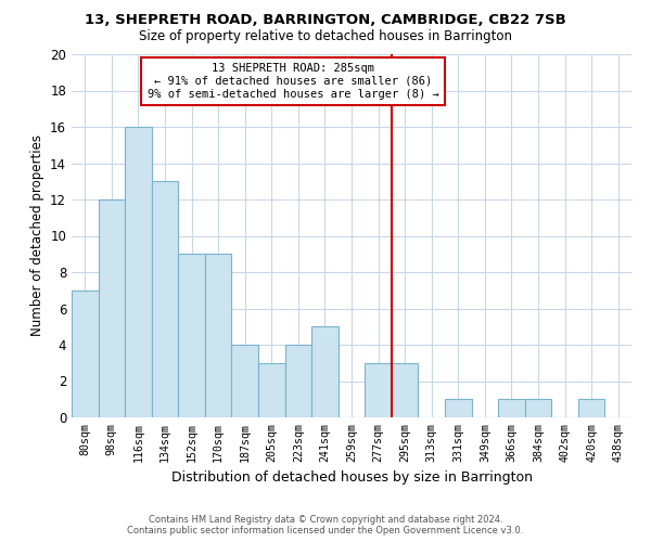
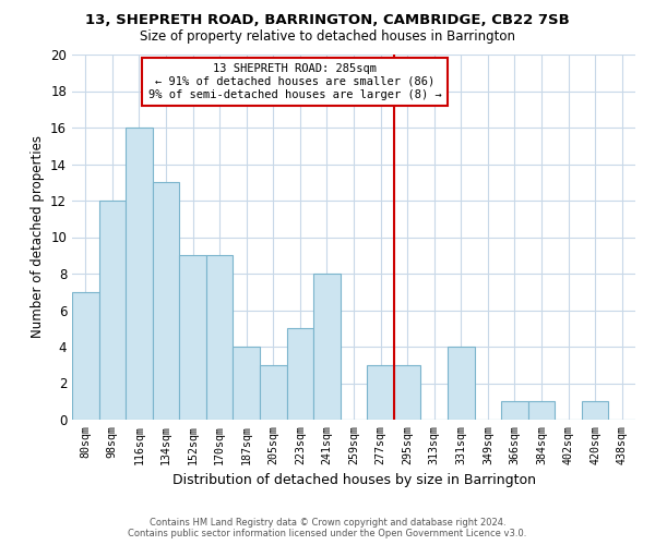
223sqm: 4 -> 5
241sqm: 5 -> 8
331sqm: 1 -> 4
